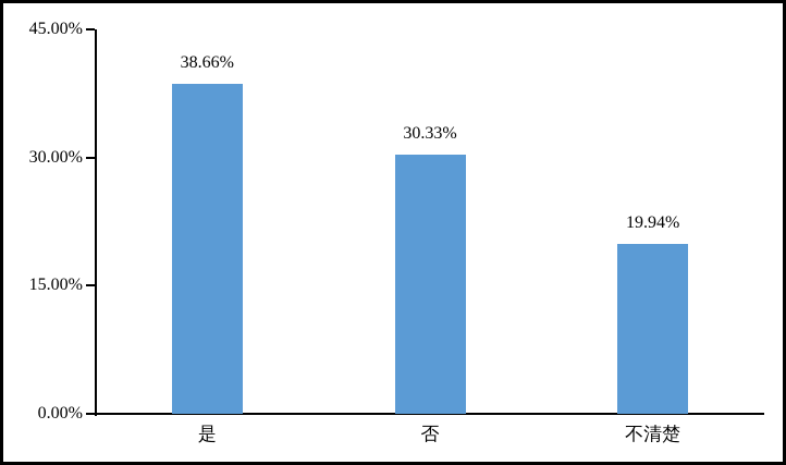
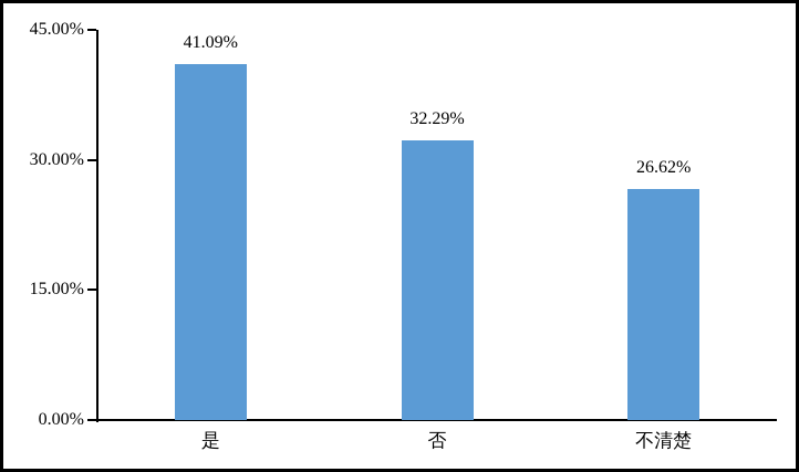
是: 38.66% -> 41.09%
否: 30.33% -> 32.29%
不清楚: 19.94% -> 26.62%
